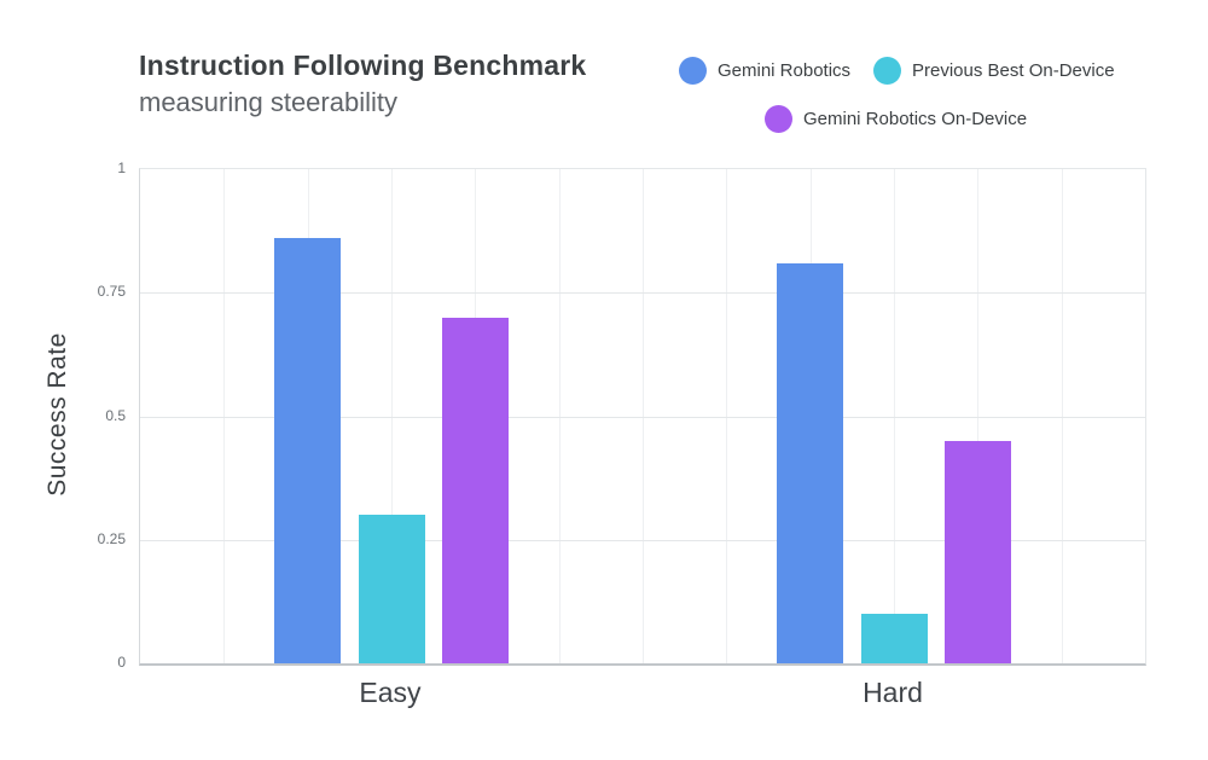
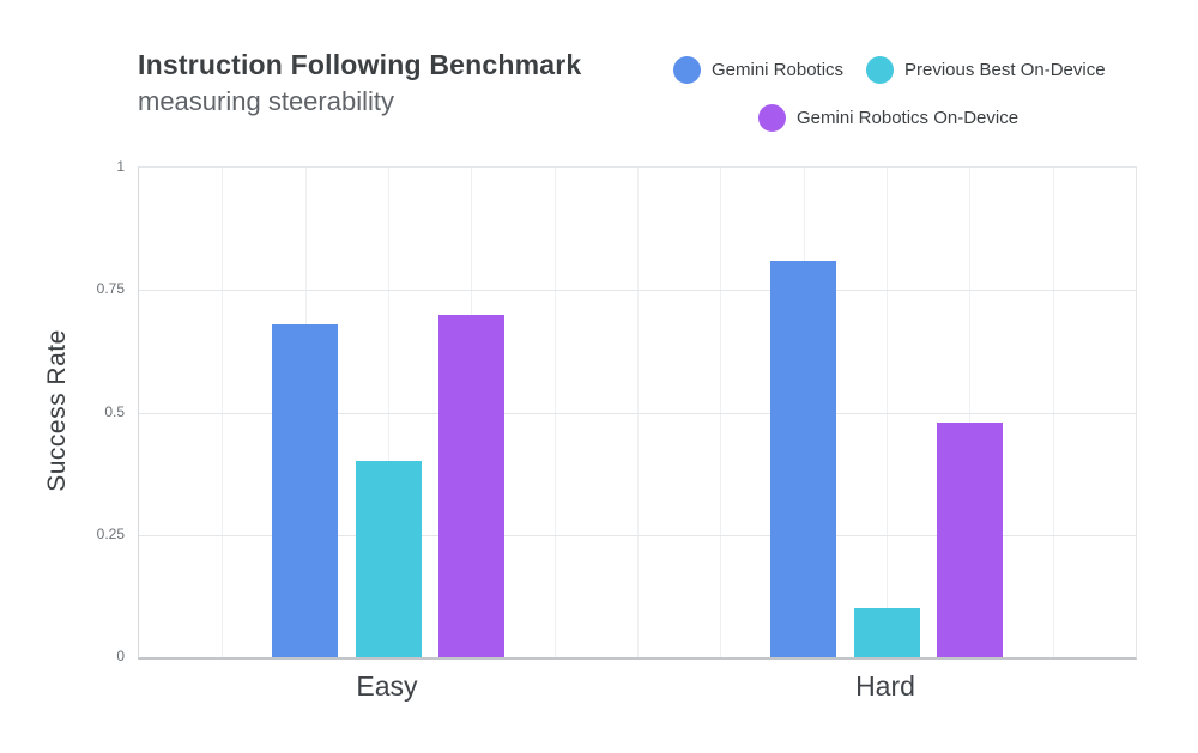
Gemini Robotics/Easy: 0.86 -> 0.68
Previous Best On-Device/Easy: 0.3 -> 0.4
Gemini Robotics On-Device/Hard: 0.45 -> 0.48
